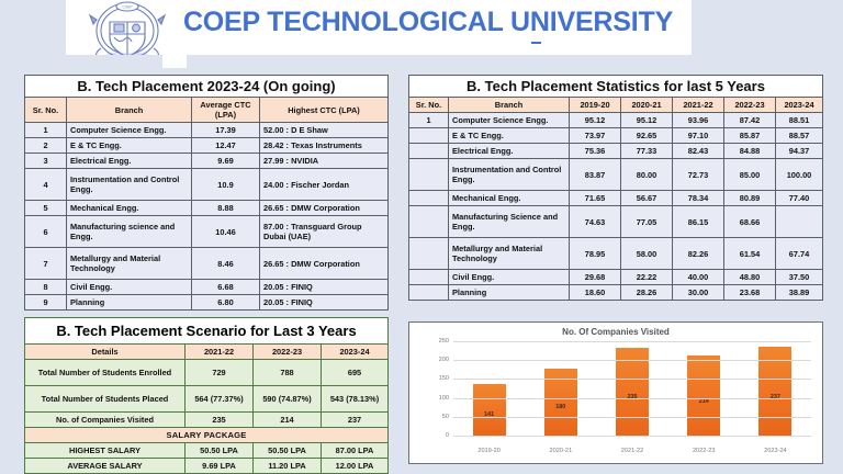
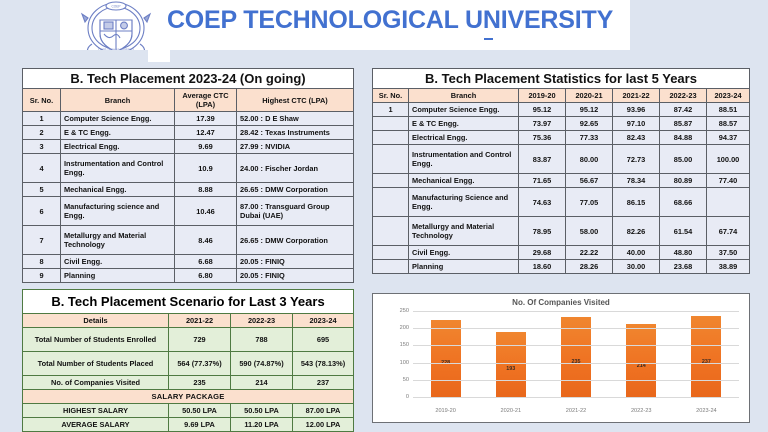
2019-20: 141 -> 228
2020-21: 180 -> 193
